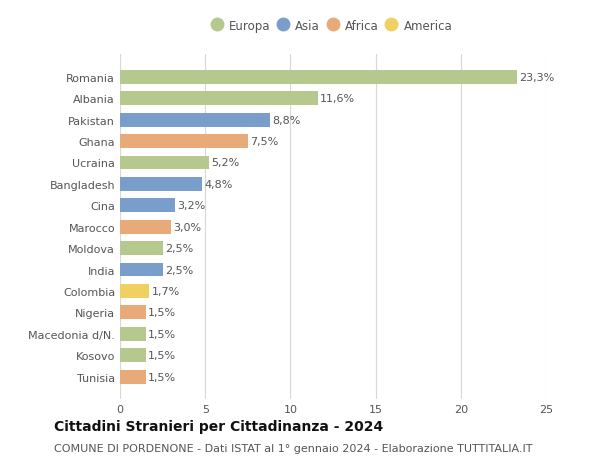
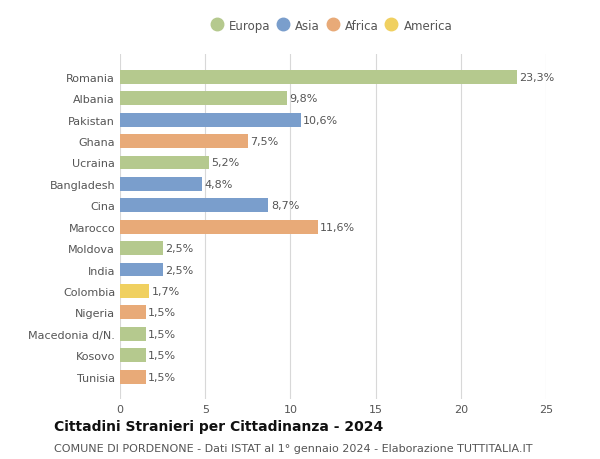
Albania: 11,6% -> 9,8%
Pakistan: 8,8% -> 10,6%
Cina: 3,2% -> 8,7%
Marocco: 3,0% -> 11,6%
